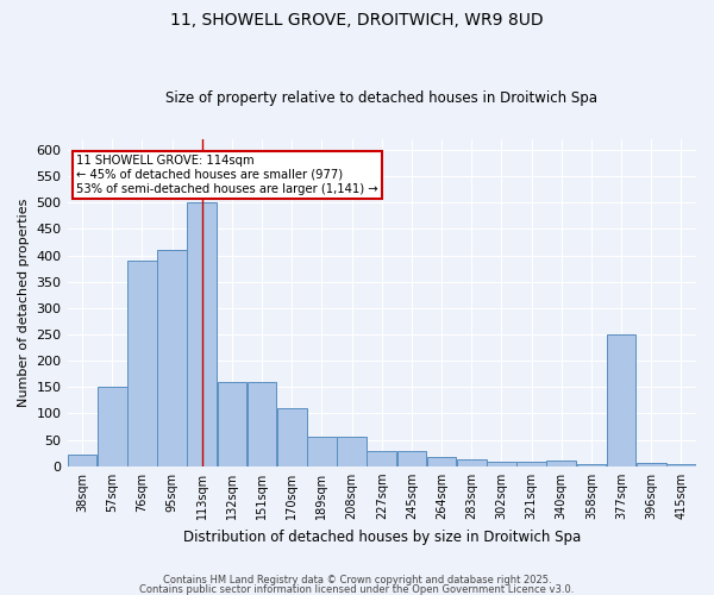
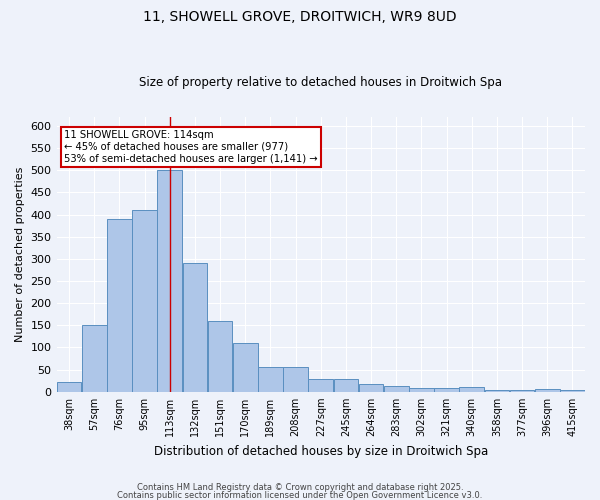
132sqm: 160 -> 290
377sqm: 250 -> 5
